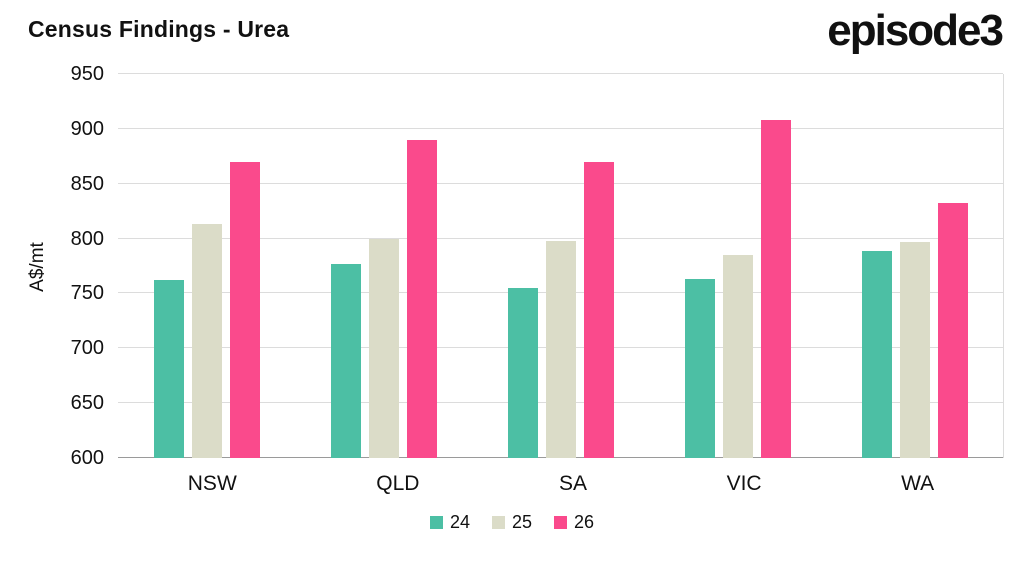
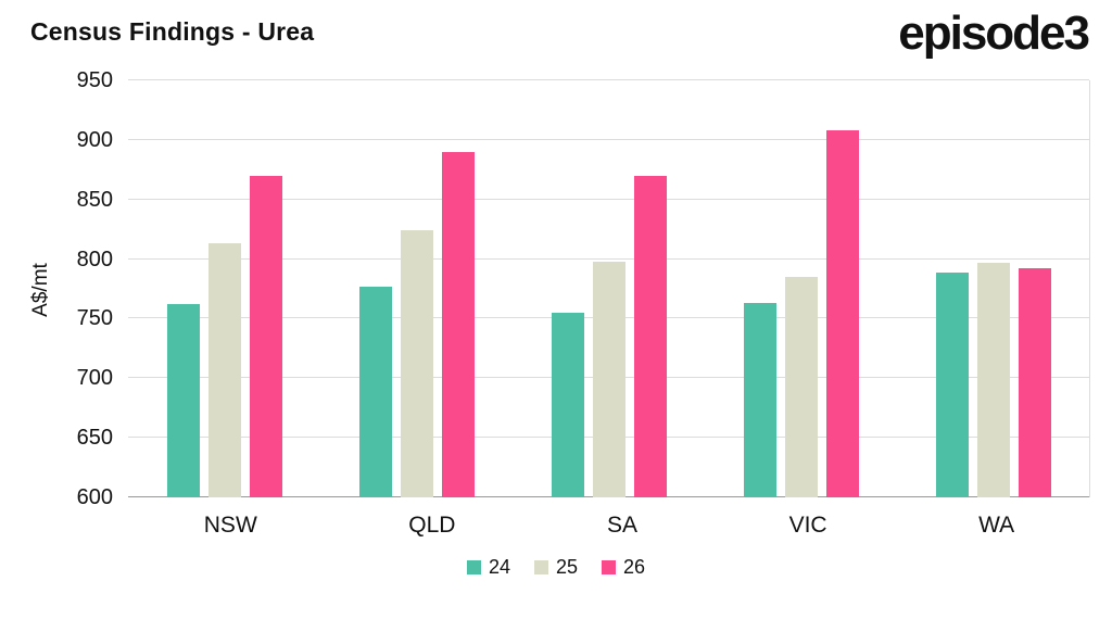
25/QLD: 800 -> 824
26/WA: 832 -> 792
